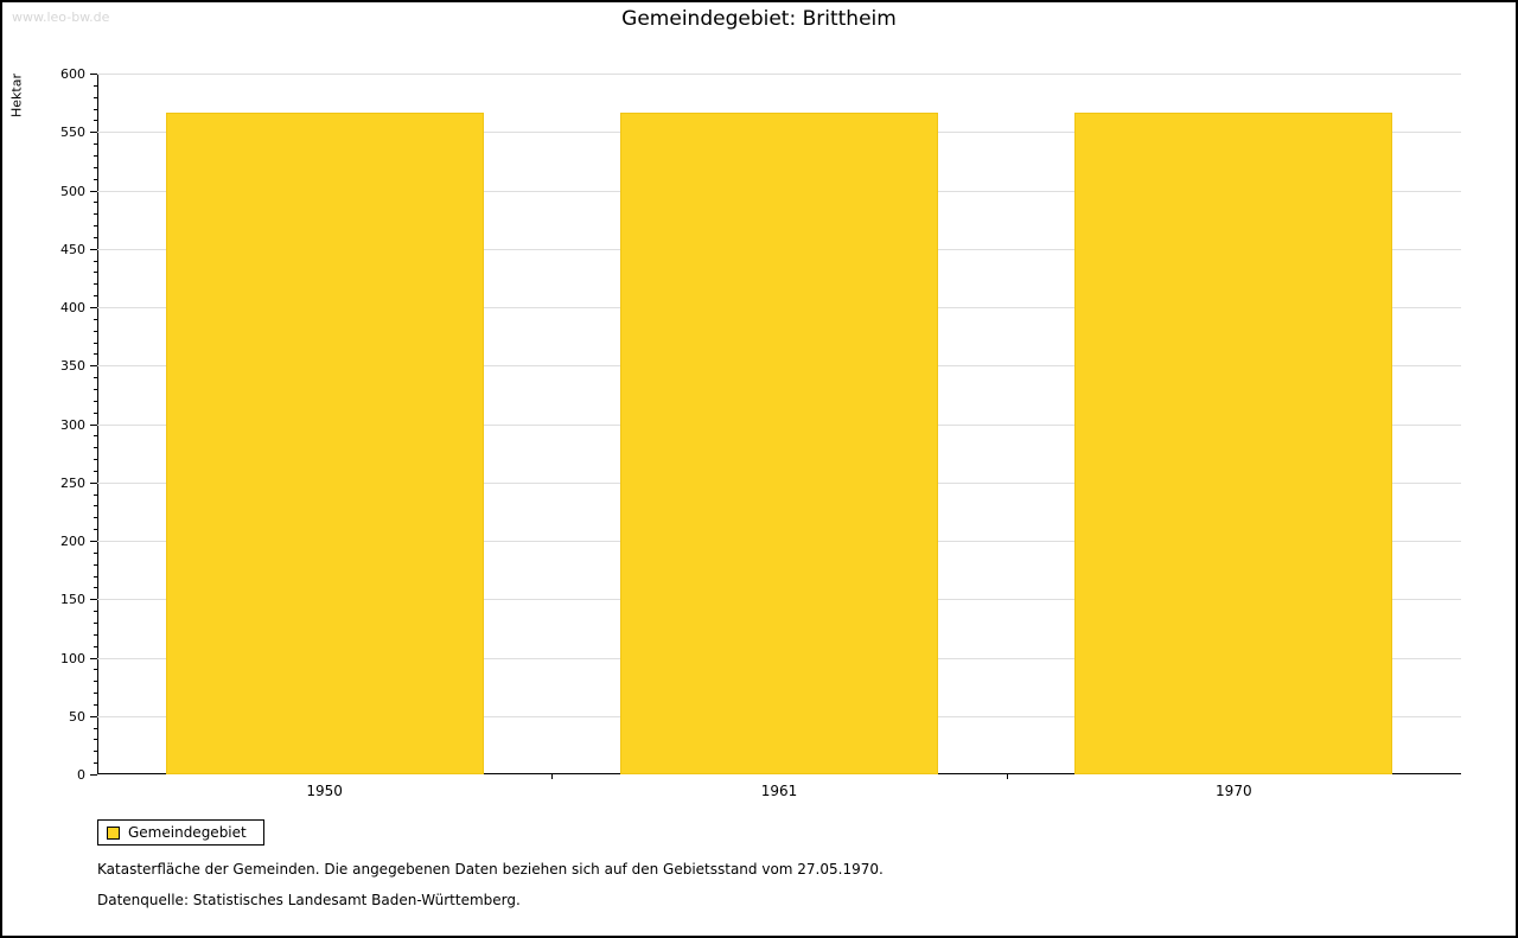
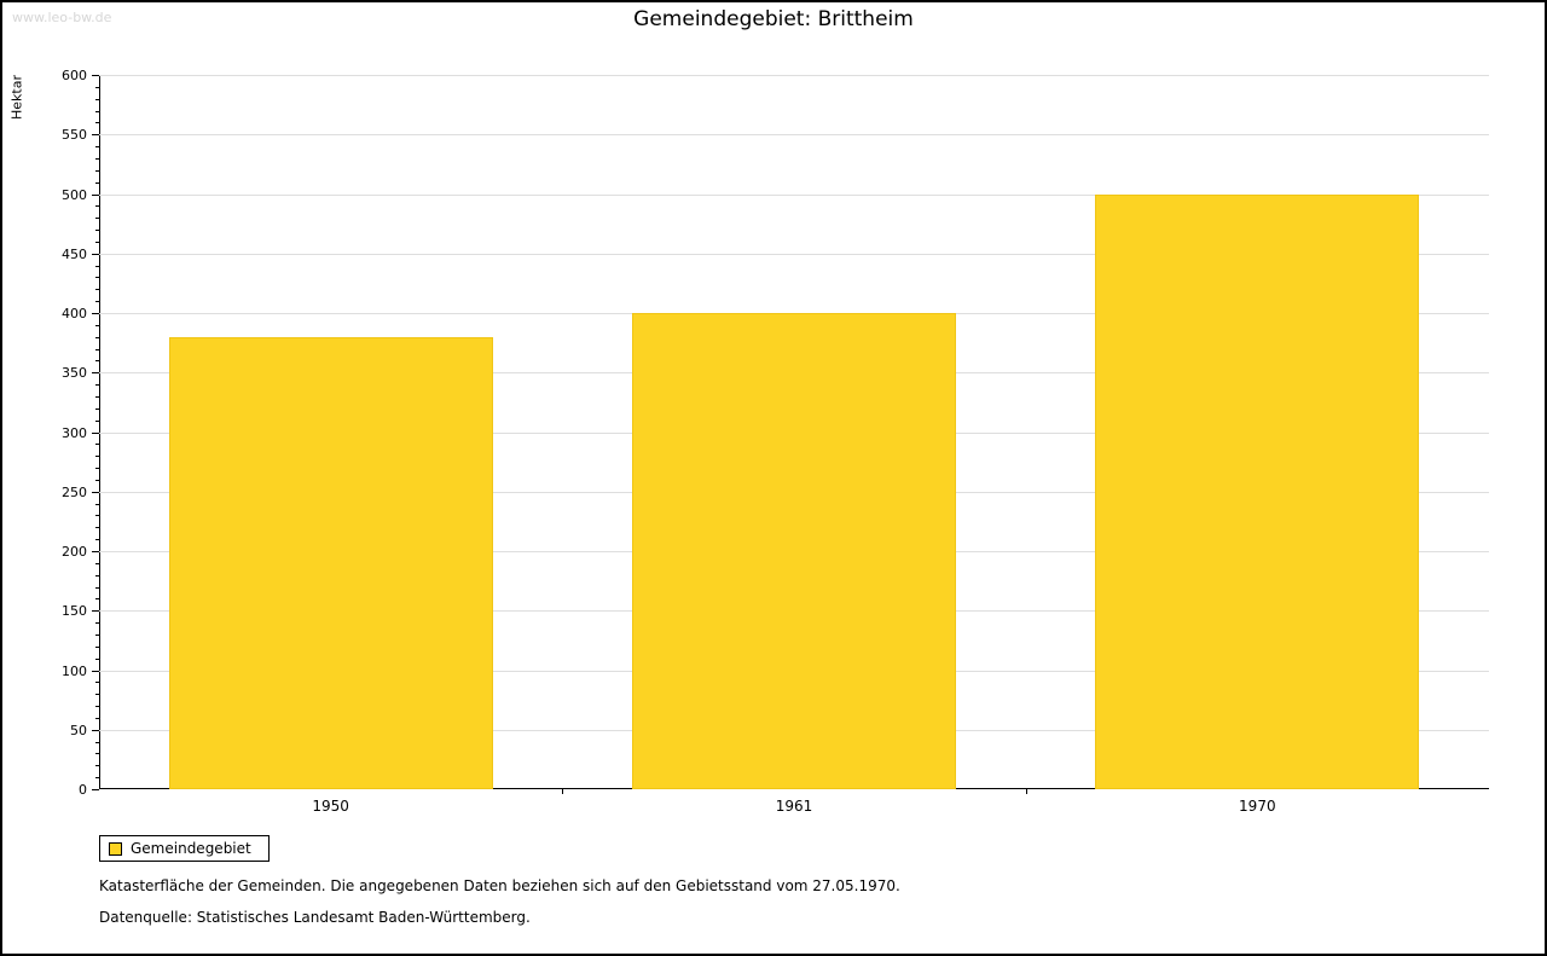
1950: 570 -> 380
1961: 570 -> 400
1970: 570 -> 500
